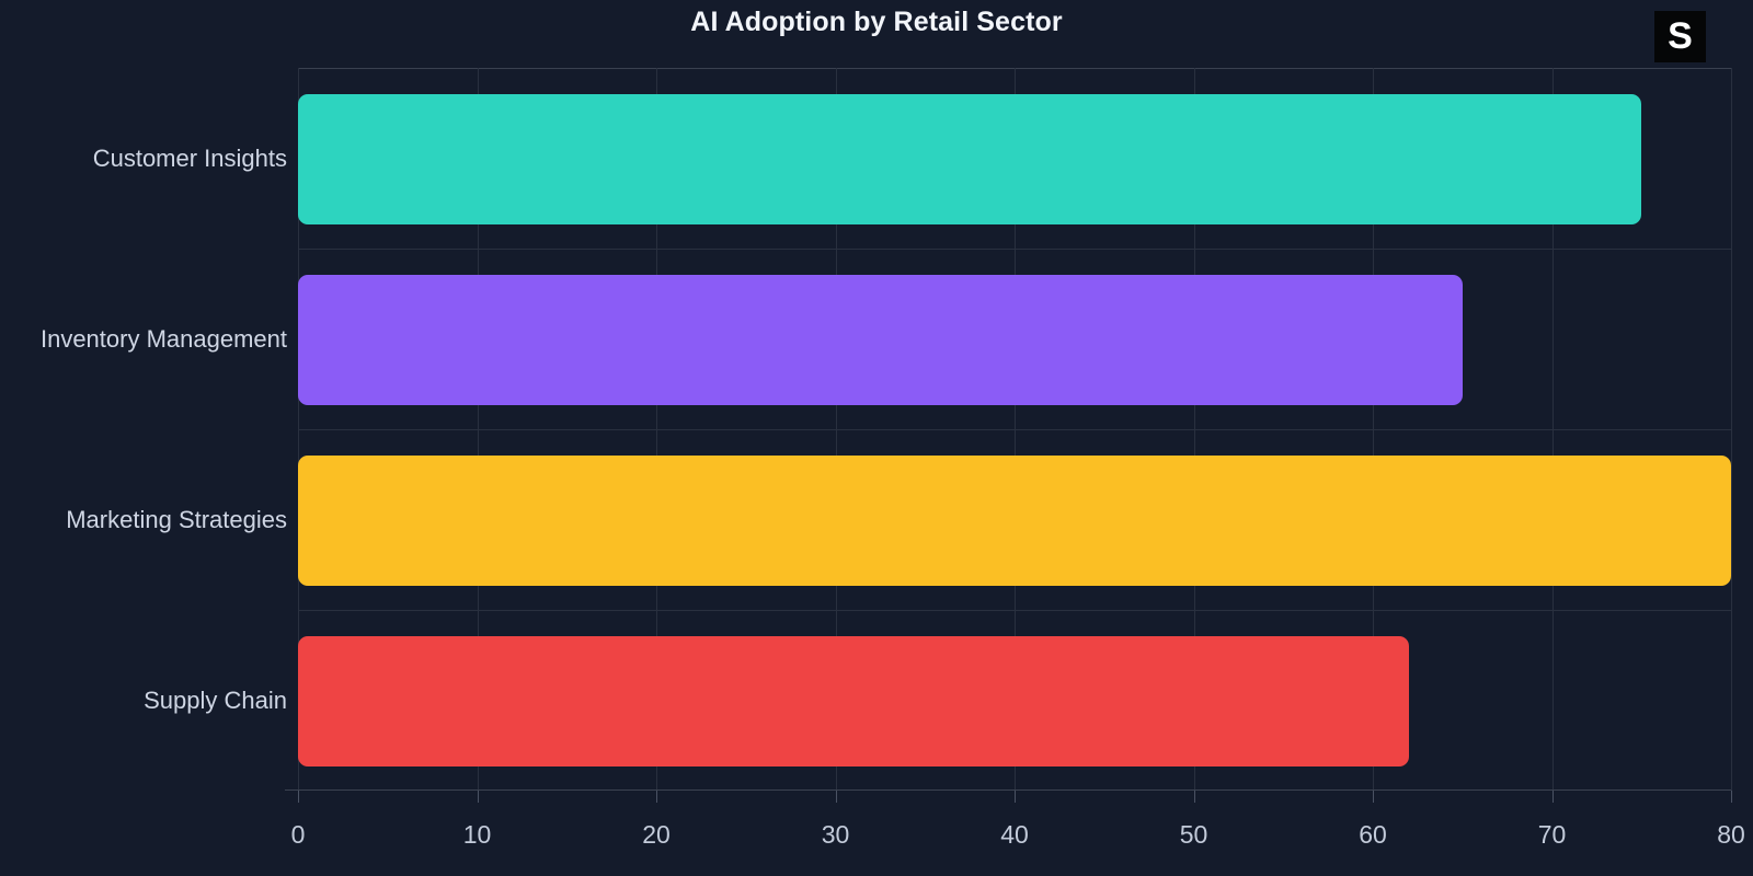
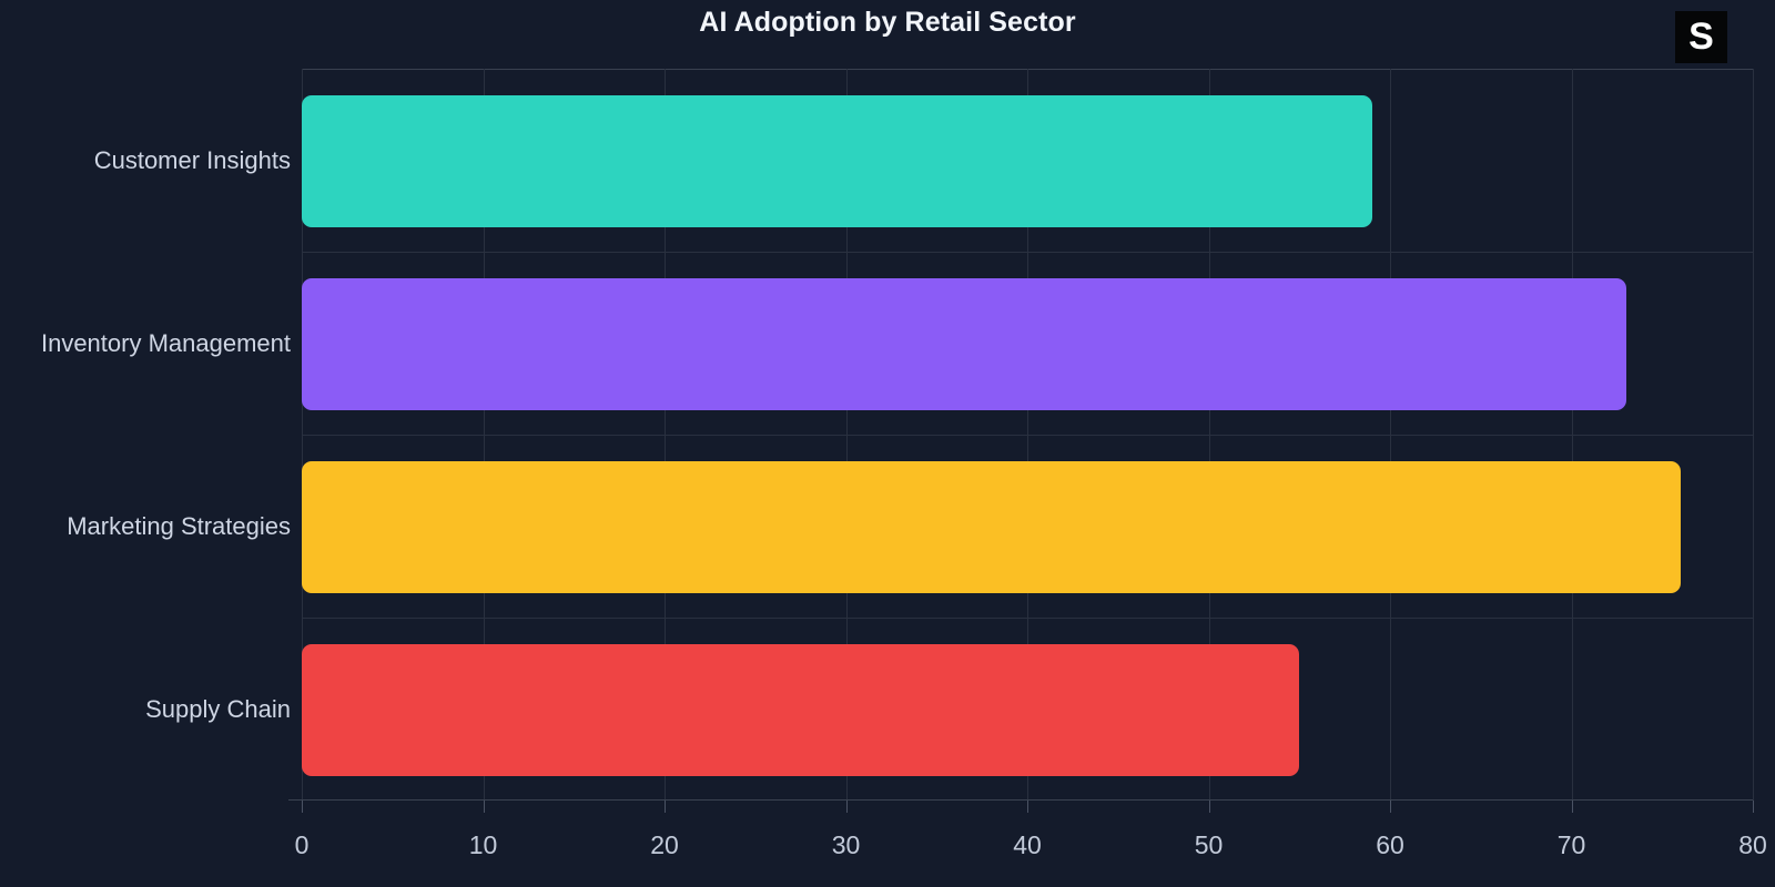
Customer Insights: 75 -> 59
Inventory Management: 65 -> 73
Marketing Strategies: 80 -> 76
Supply Chain: 62 -> 55
